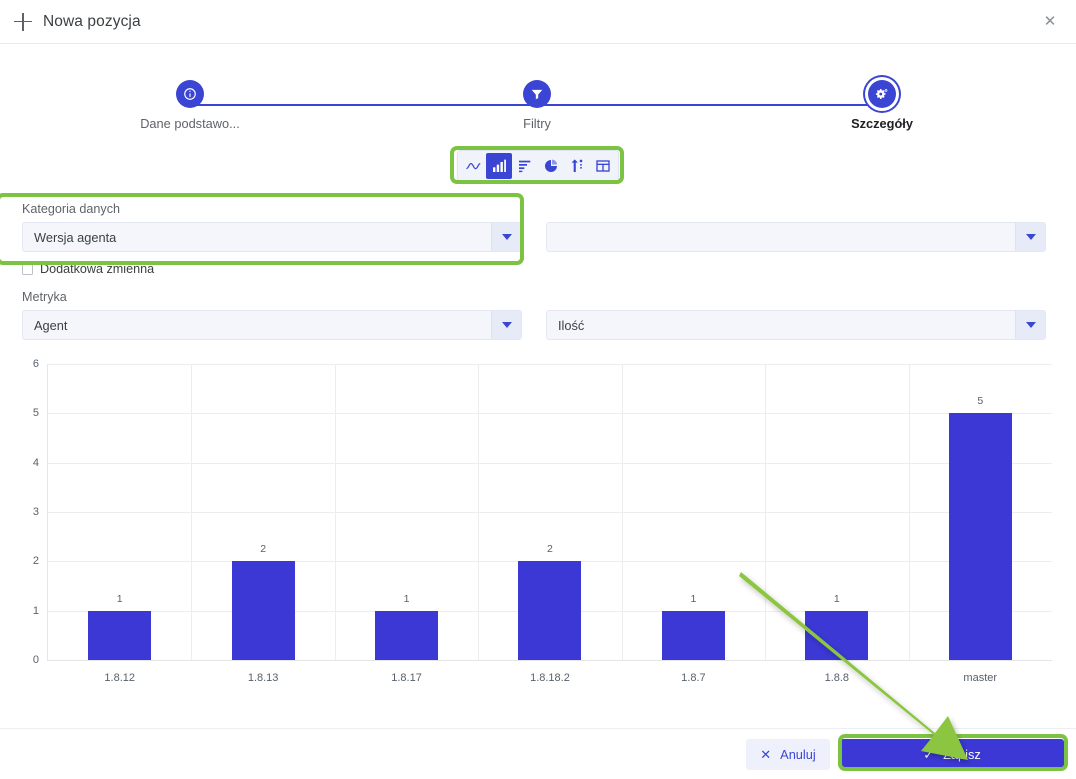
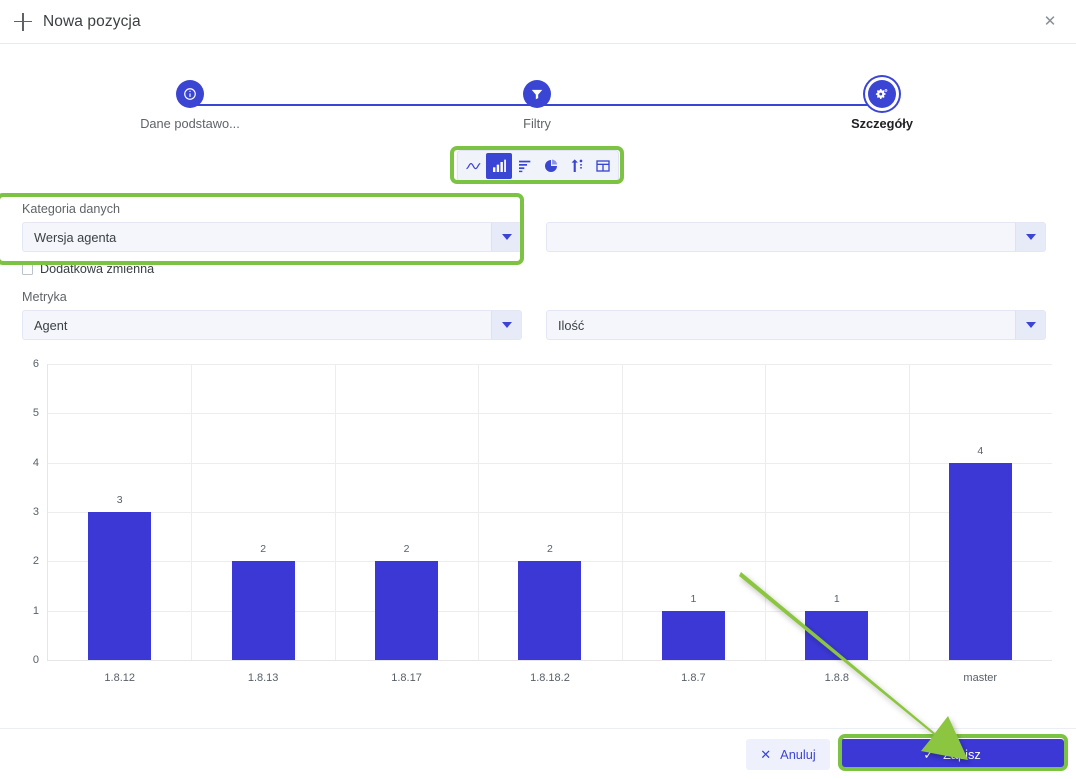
1.8.12: 1 -> 3
1.8.17: 1 -> 2
master: 5 -> 4
